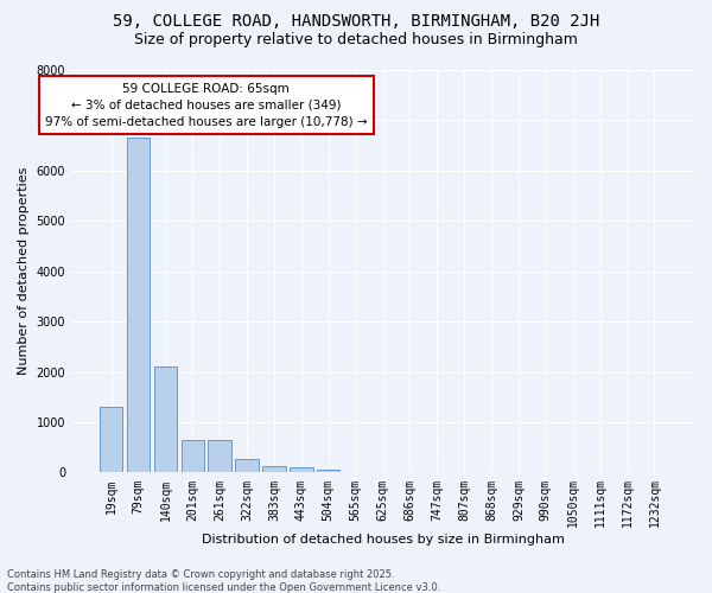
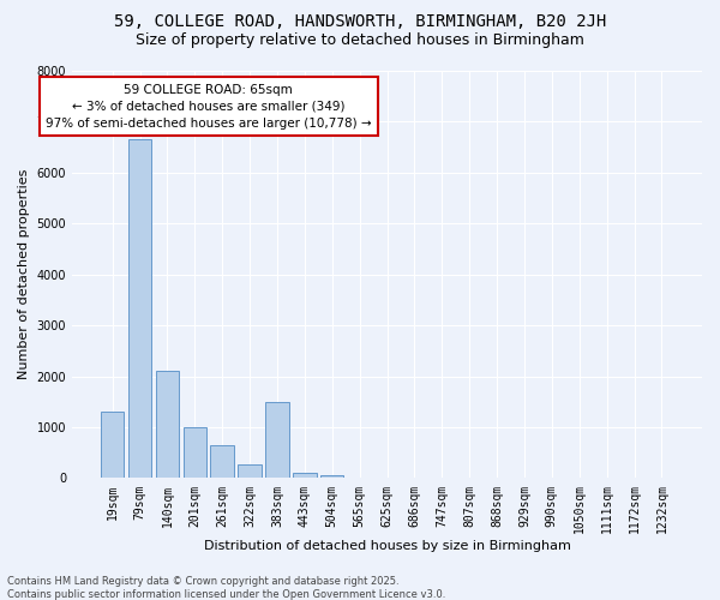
201sqm: 650 -> 1000
383sqm: 130 -> 1500
